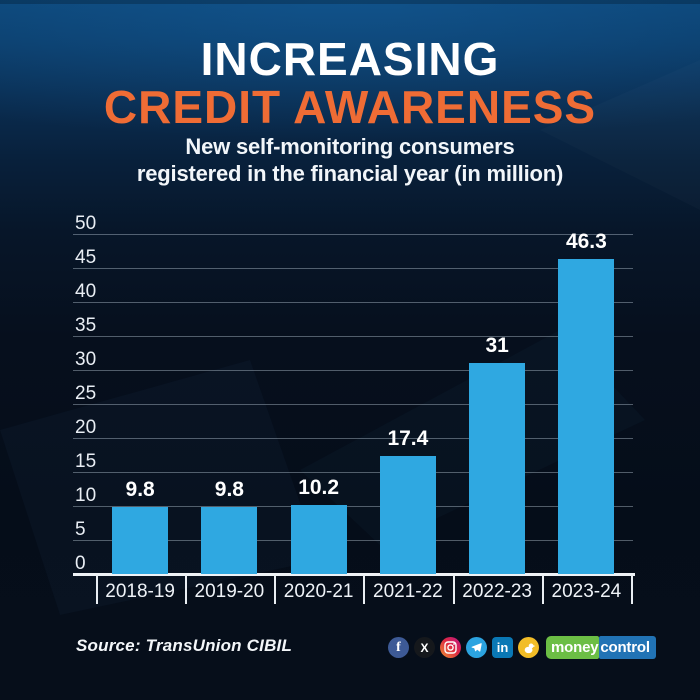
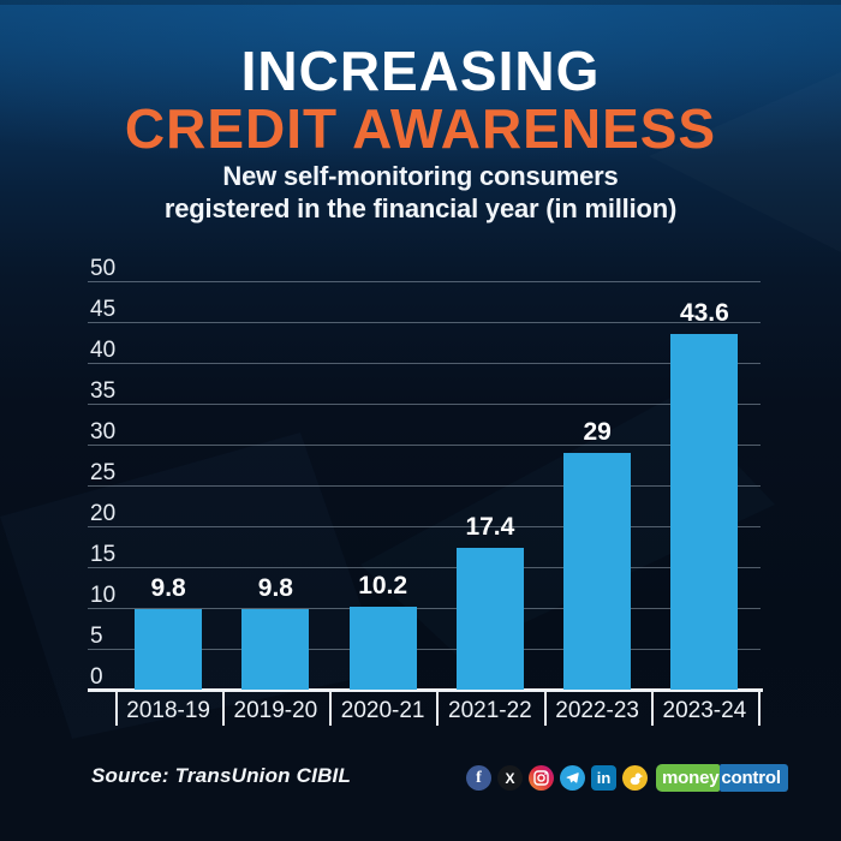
2022-23: 31 -> 29
2023-24: 46.3 -> 43.6
